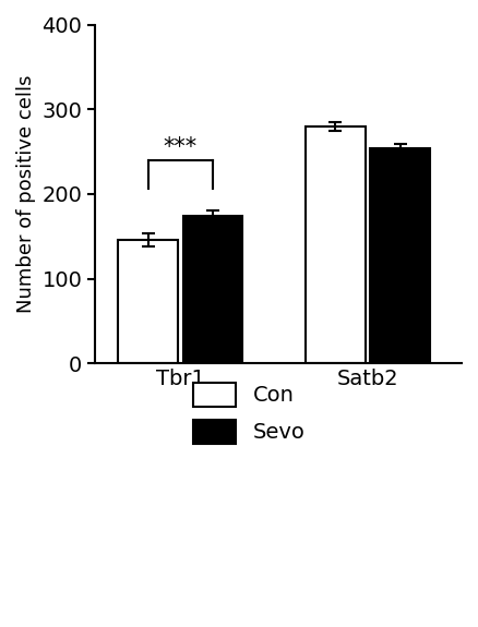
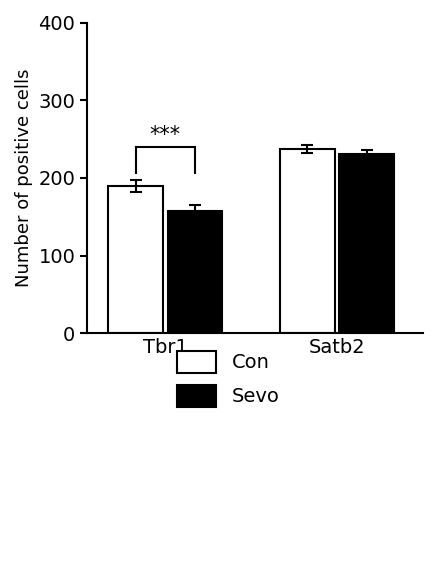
Con/Tbr1: 146 -> 190
Sevo/Tbr1: 174 -> 158
Con/Satb2: 280 -> 237
Sevo/Satb2: 254 -> 231
